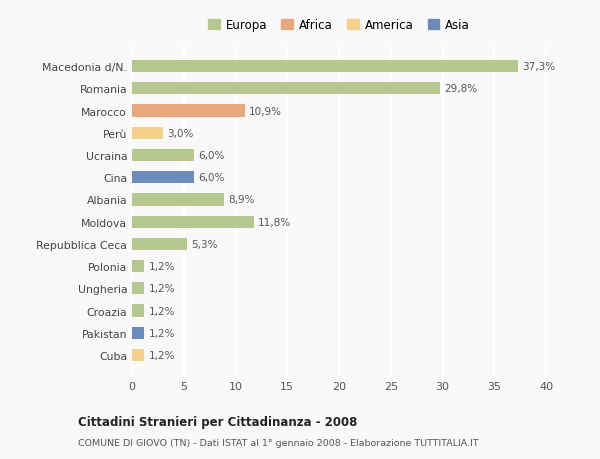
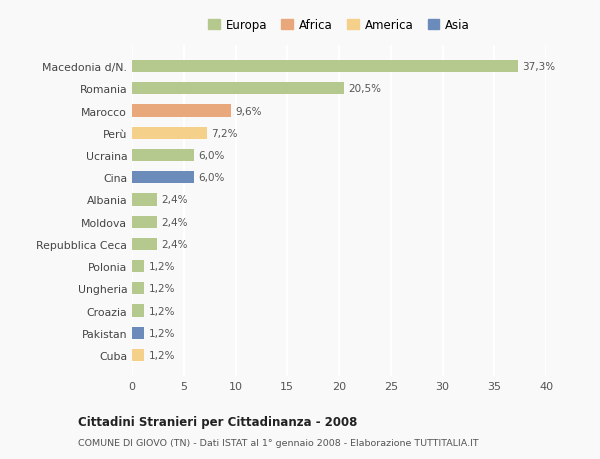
Romania: 29,8% -> 20,5%
Marocco: 10,9% -> 9,6%
Perù: 3,0% -> 7,2%
Albania: 8,9% -> 2,4%
Moldova: 11,8% -> 2,4%
Repubblica Ceca: 5,3% -> 2,4%
